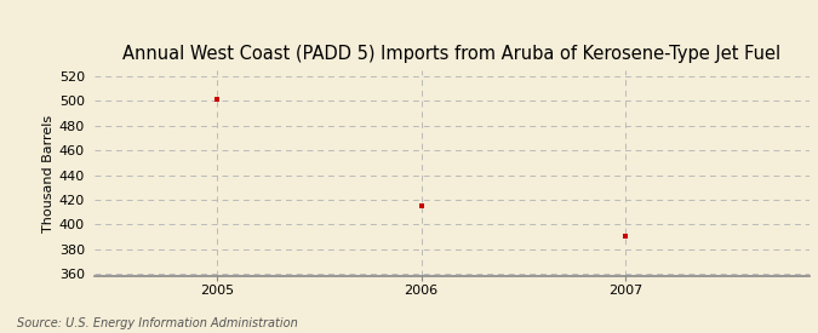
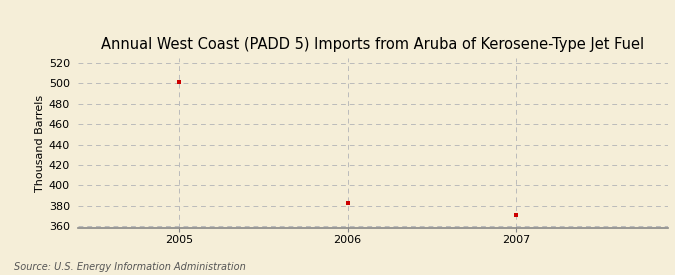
2006: 415 -> 383
2007: 391 -> 371
